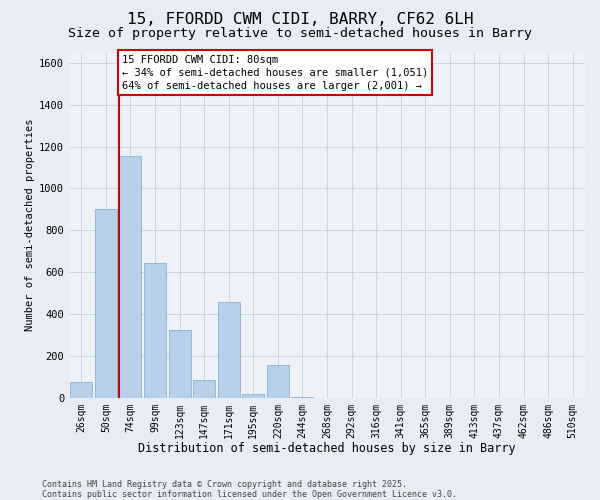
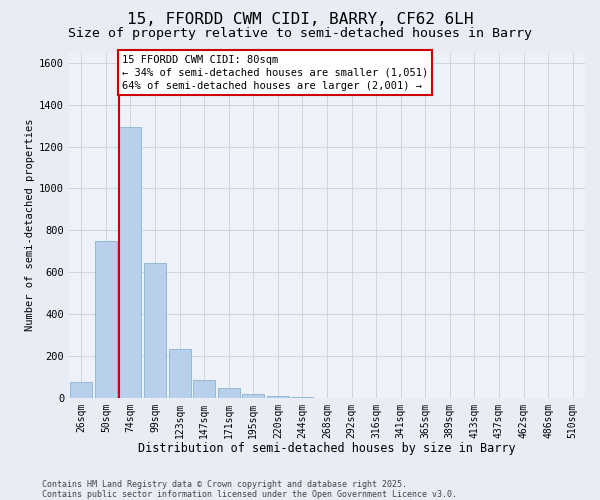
50sqm: 900 -> 750
74sqm: 1155 -> 1295
123sqm: 325 -> 230
171sqm: 455 -> 45
220sqm: 155 -> 8
